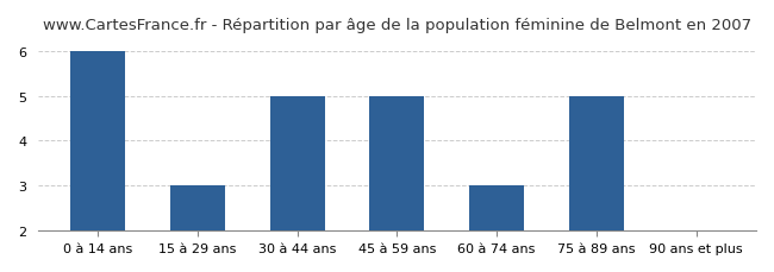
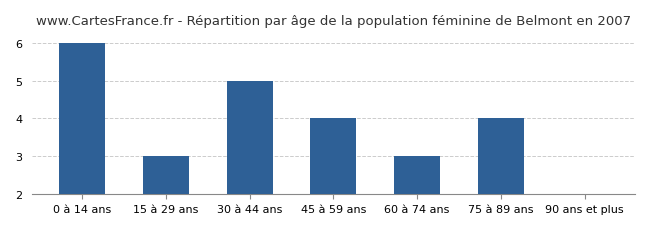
45 à 59 ans: 5.00 -> 4.00
75 à 89 ans: 5.00 -> 4.00
